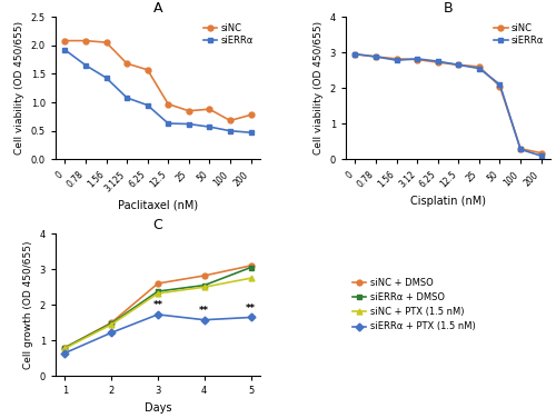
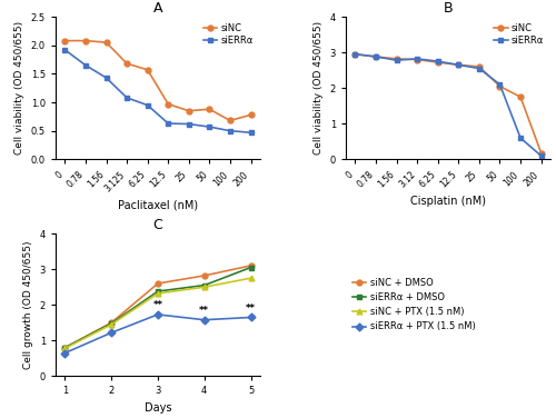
B/siNC/100: 0.30 -> 1.75
B/siERRα/100: 0.28 -> 0.60
